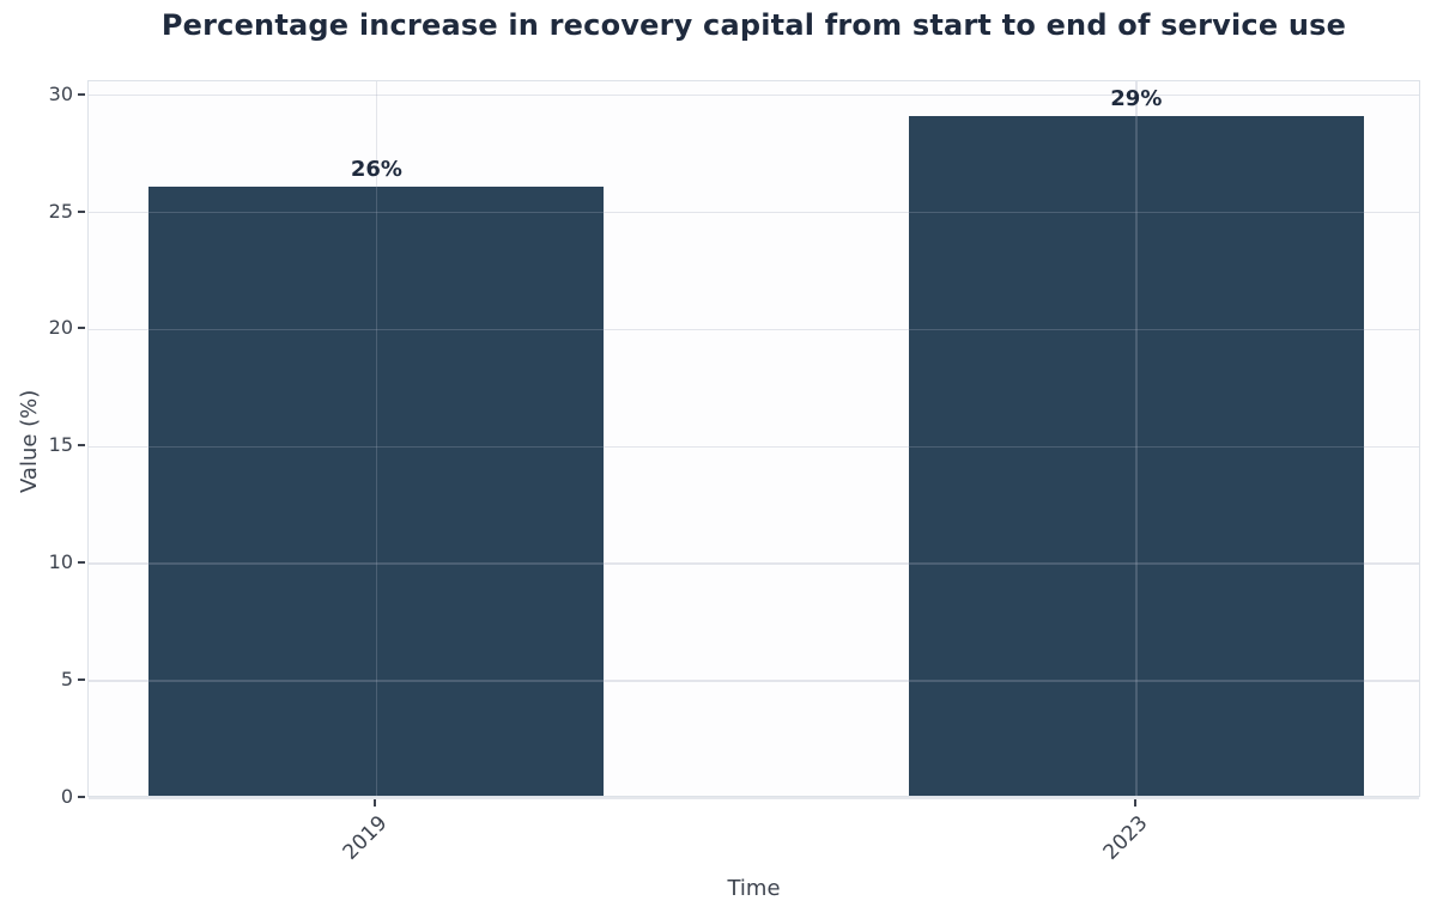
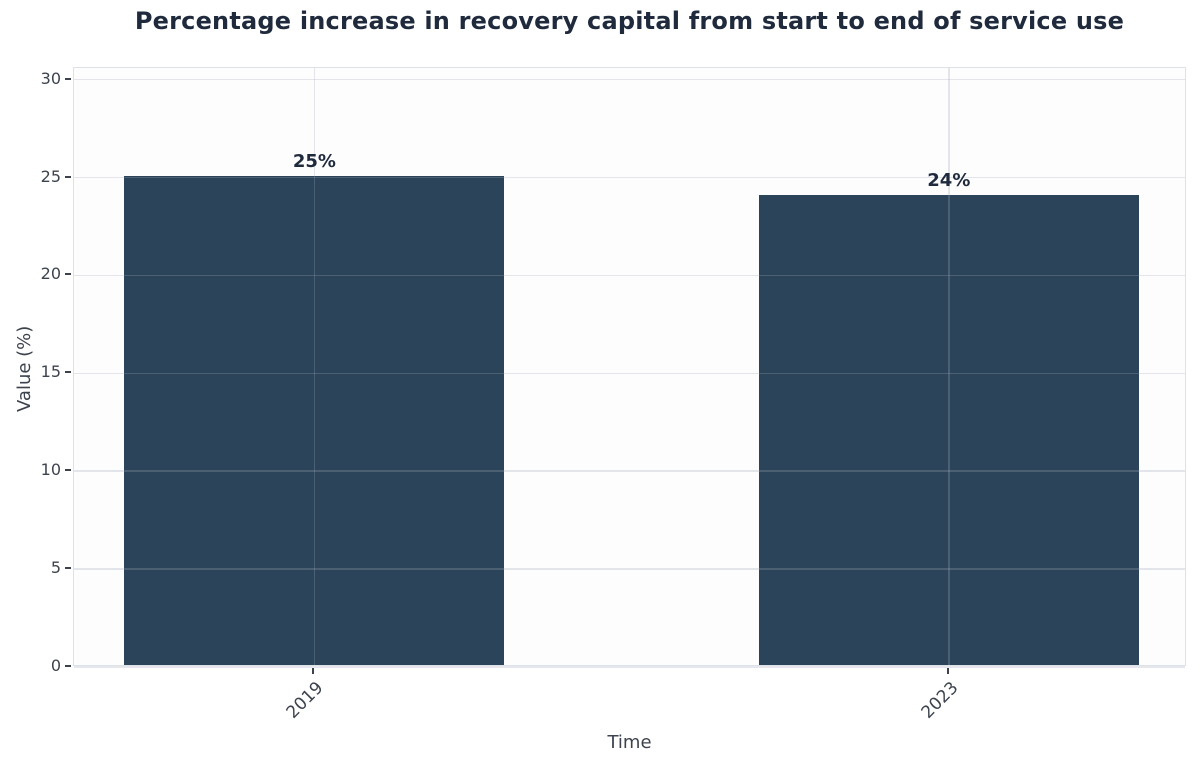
2019: 26% -> 25%
2023: 29% -> 24%
